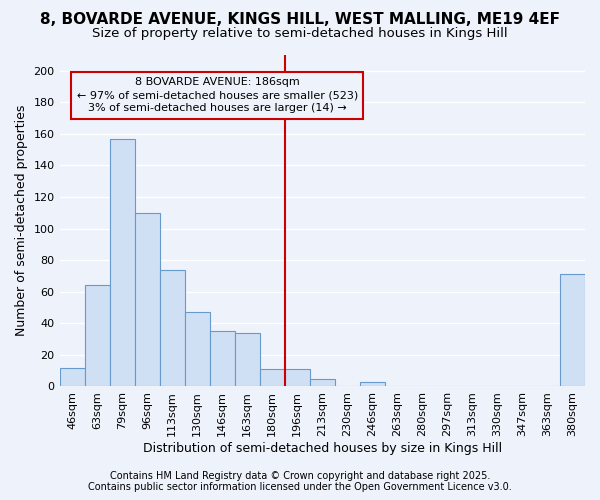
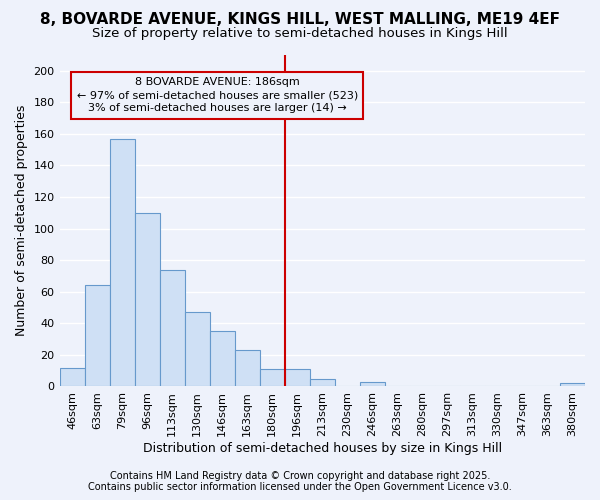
163sqm: 34 -> 23
380sqm: 71 -> 2
